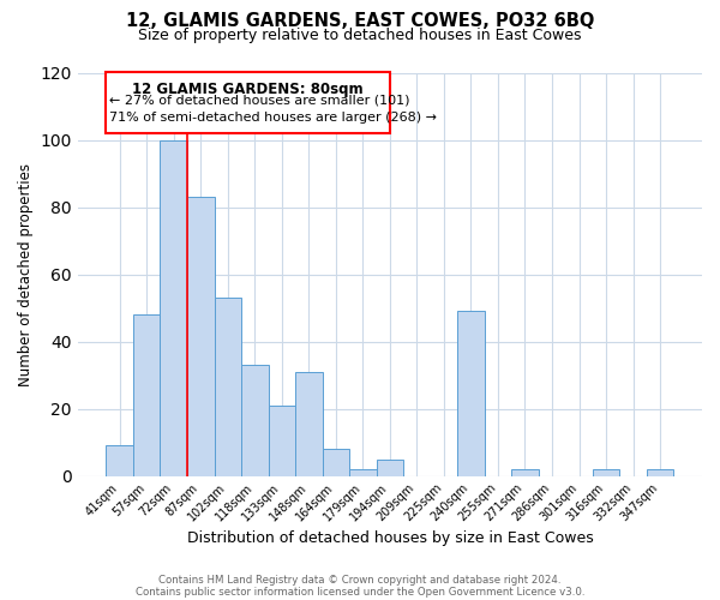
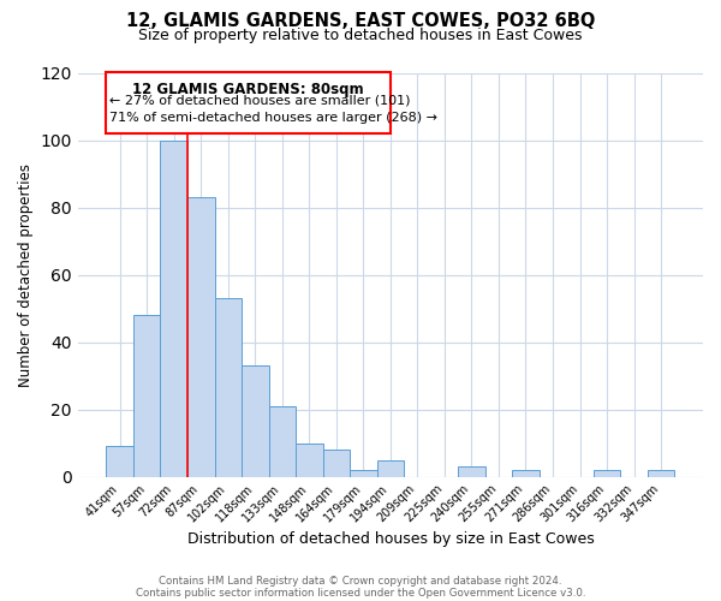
148sqm: 31 -> 10
240sqm: 49 -> 3
